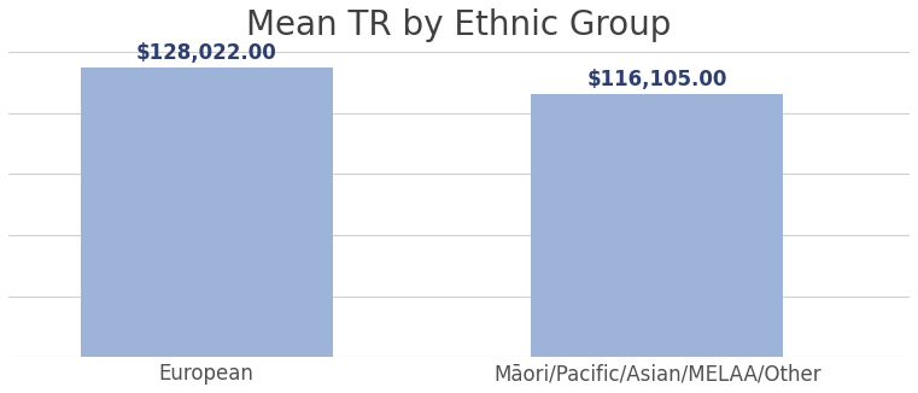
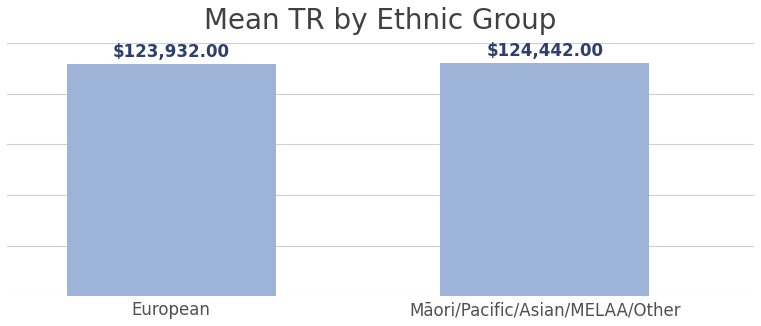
European: $128,022.00 -> $123,932.00
Māori/Pacific/Asian/MELAA/Other: $116,105.00 -> $124,442.00
